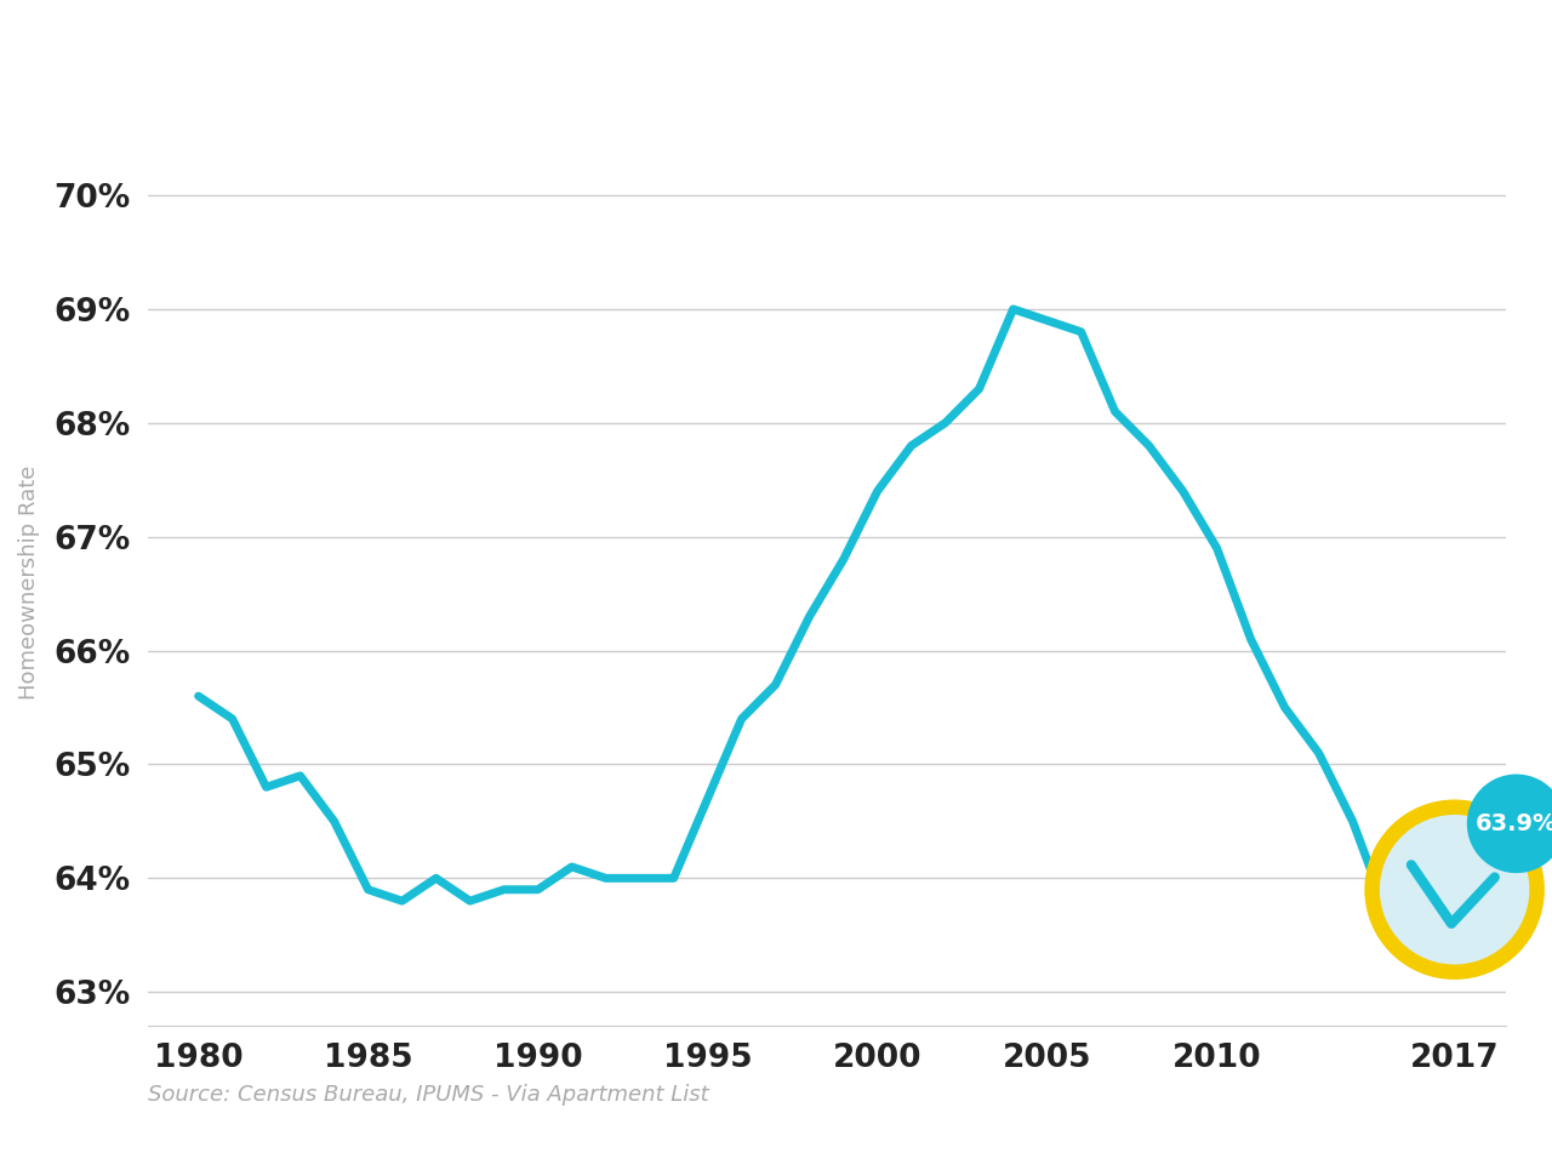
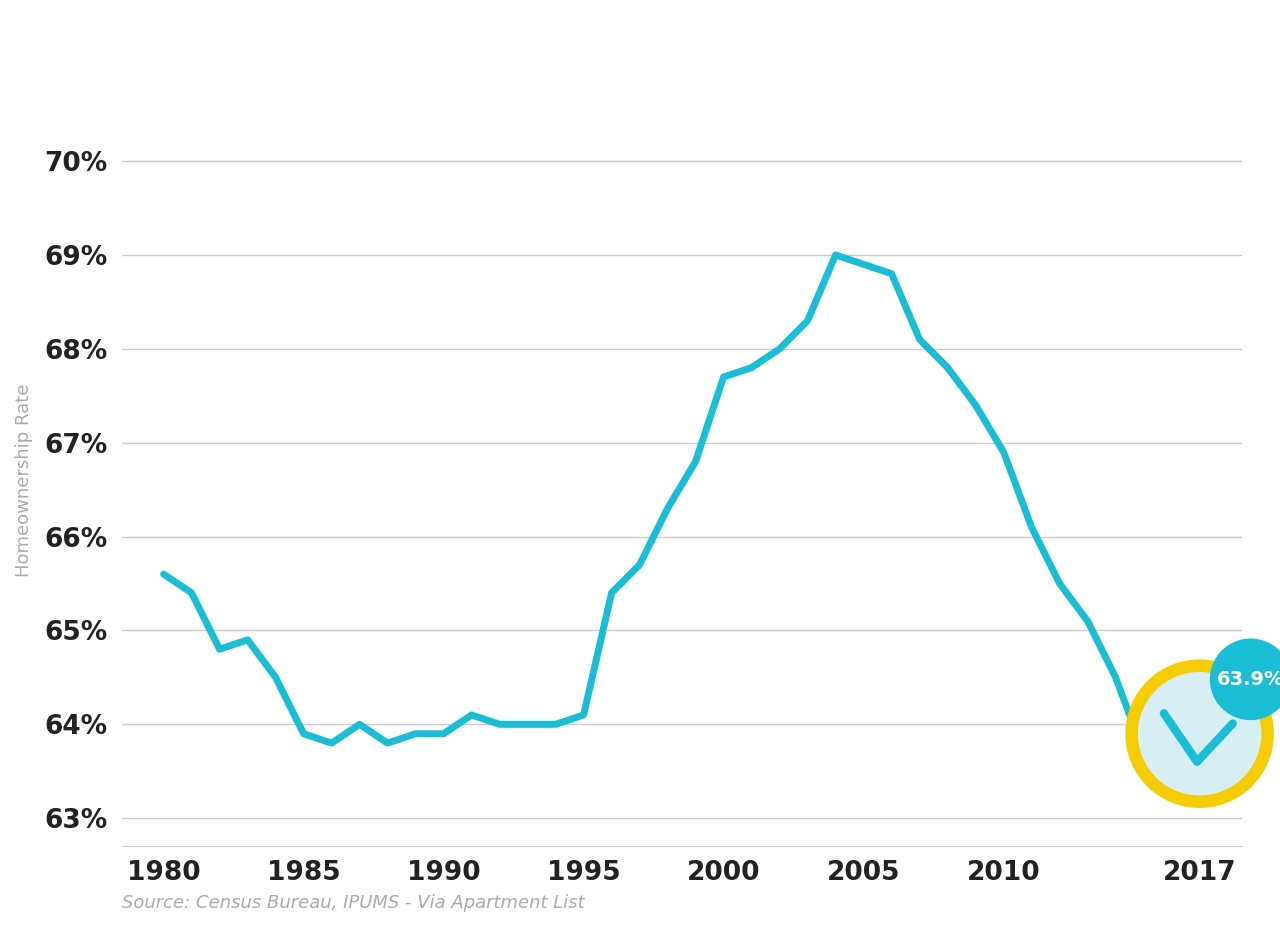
1995: 64.7% -> 64.1%
2000: 67.4% -> 67.7%
